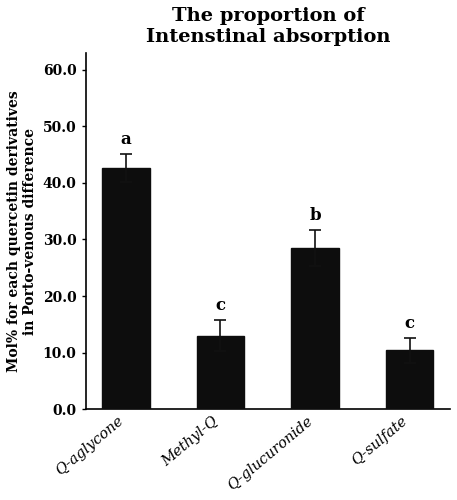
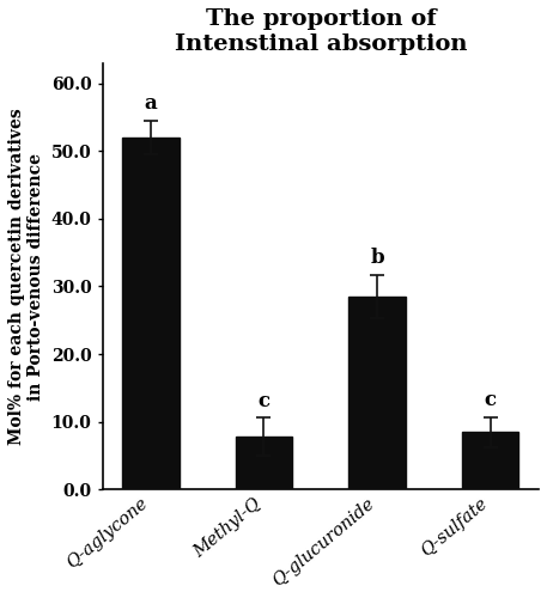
Q-aglycone: 42.6 -> 52.0
Methyl-Q: 13.0 -> 7.8
Q-sulfate: 10.4 -> 8.5
